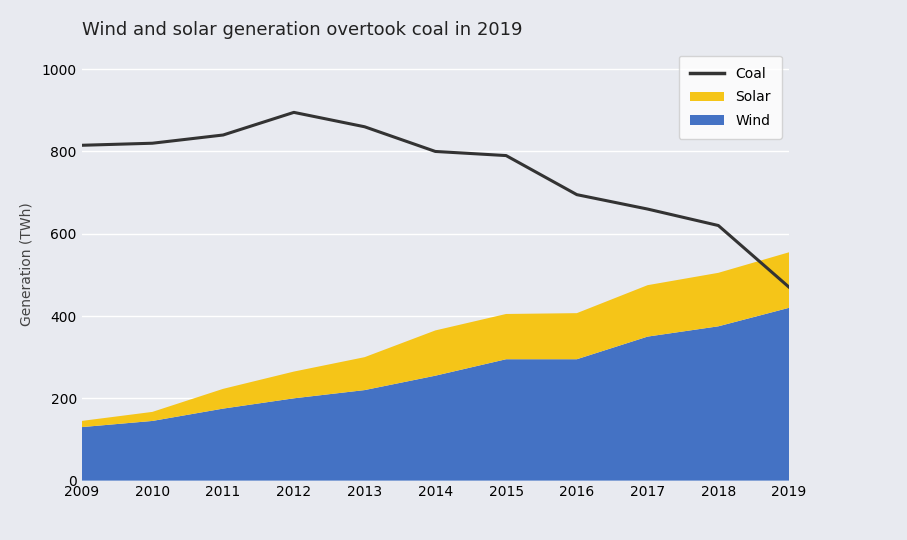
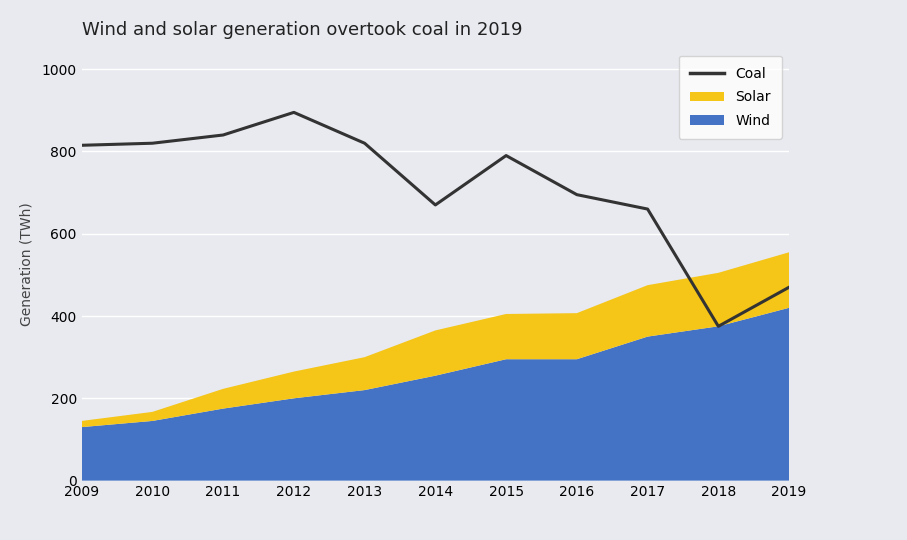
Coal/2013: 860 -> 820
Coal/2014: 800 -> 670
Coal/2018: 620 -> 375
